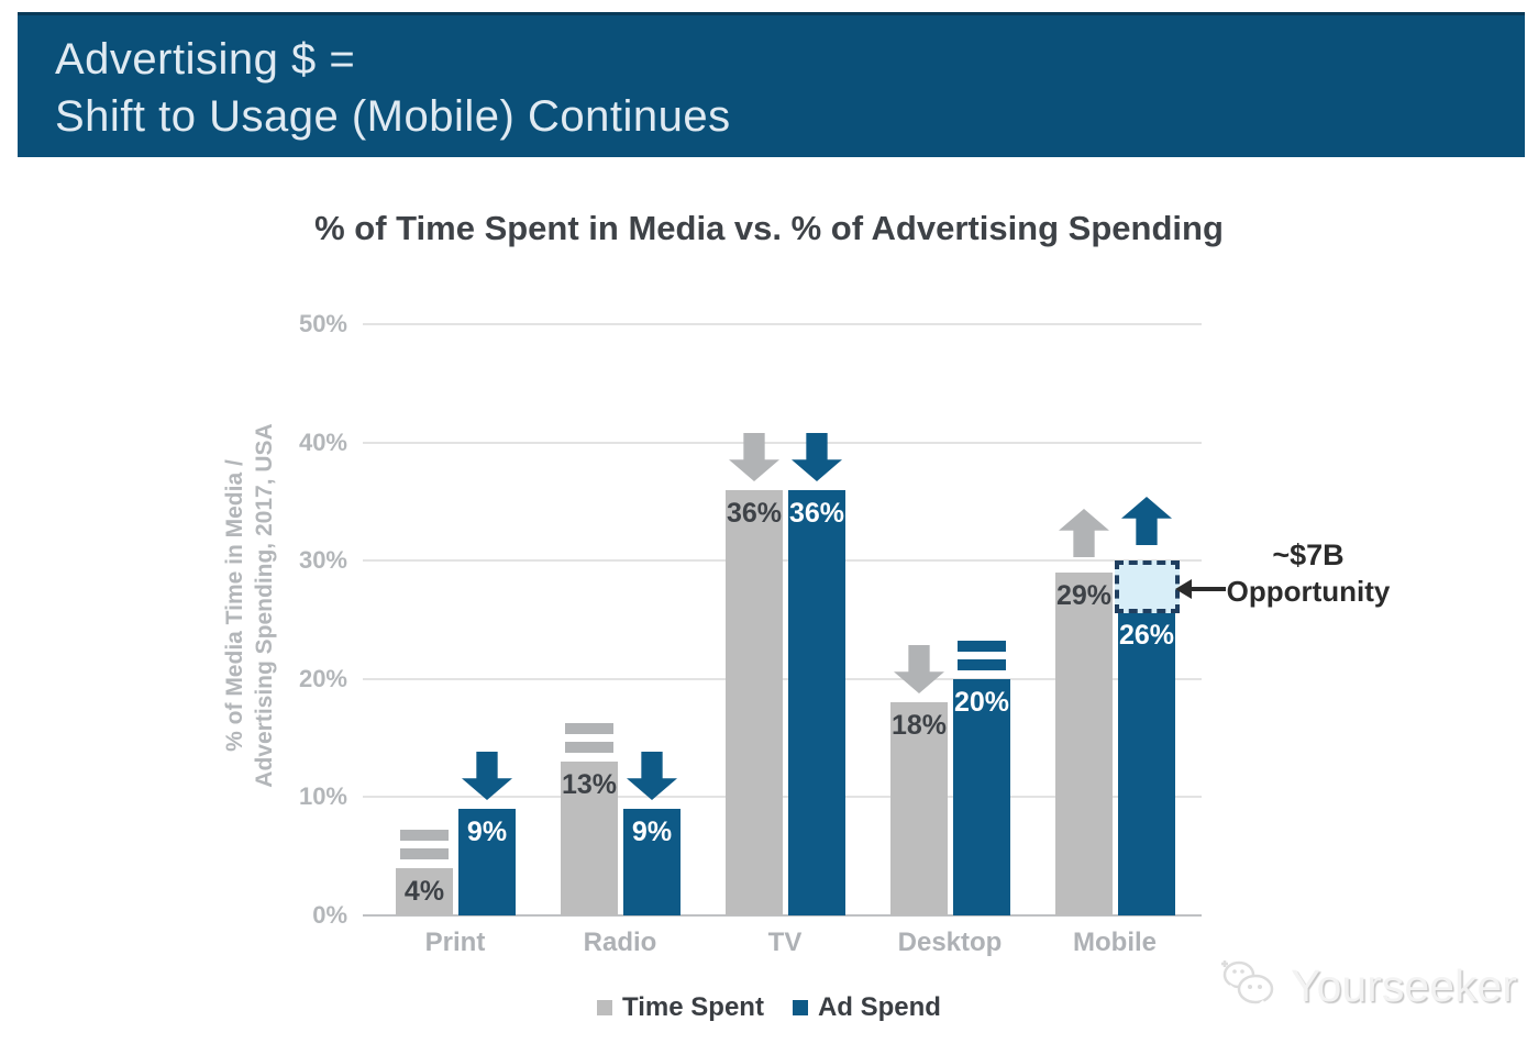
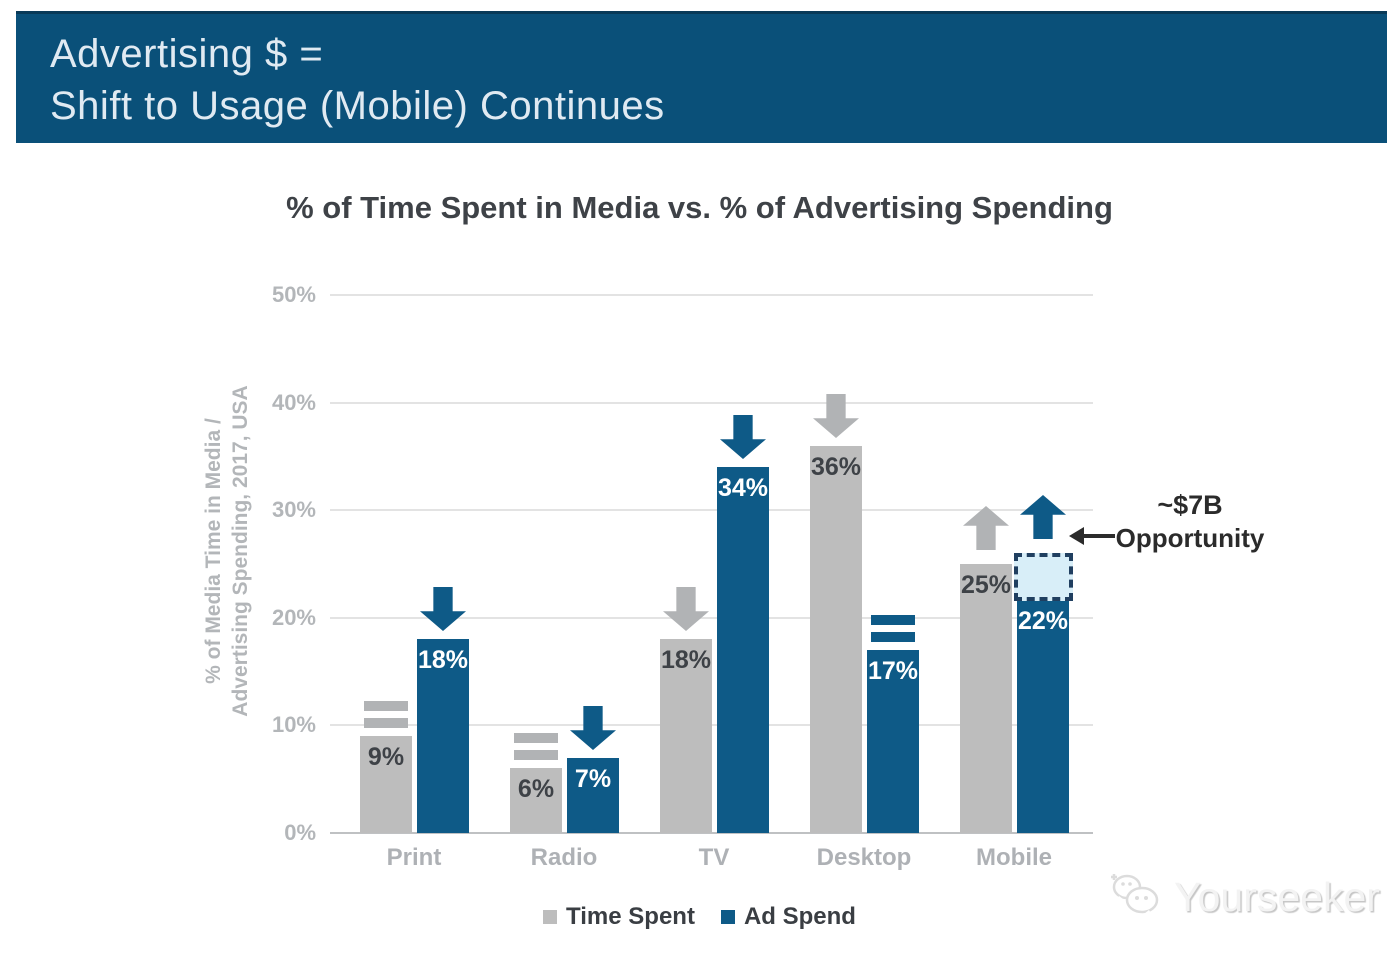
Time Spent/Print: 4% -> 9%
Ad Spend/Print: 9% -> 18%
Time Spent/Radio: 13% -> 6%
Ad Spend/Radio: 9% -> 7%
Time Spent/TV: 36% -> 18%
Ad Spend/TV: 36% -> 34%
Time Spent/Desktop: 18% -> 36%
Ad Spend/Desktop: 20% -> 17%
Time Spent/Mobile: 29% -> 25%
Ad Spend/Mobile: 26% -> 22%
